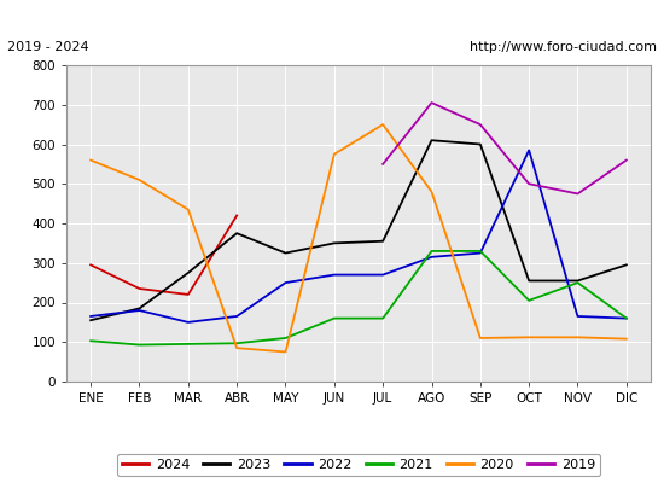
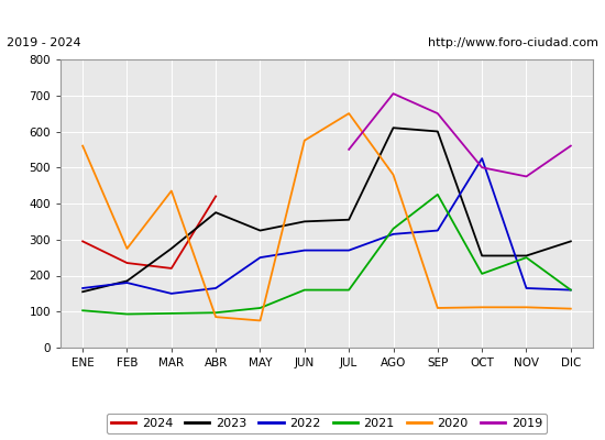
2020/FEB: 510 -> 275
2021/SEP: 330 -> 425
2022/OCT: 585 -> 525
